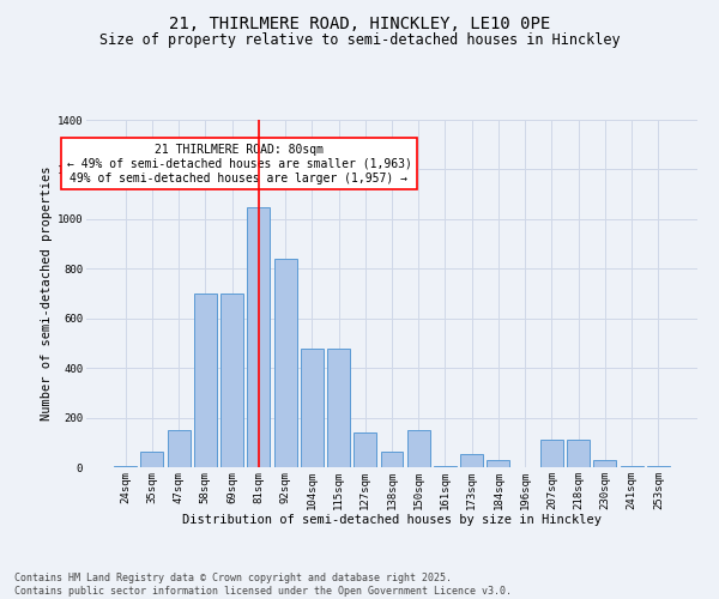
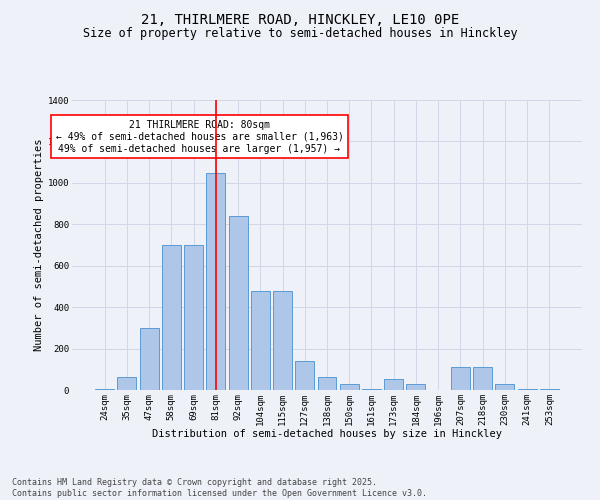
47sqm: 150 -> 300
150sqm: 150 -> 30
